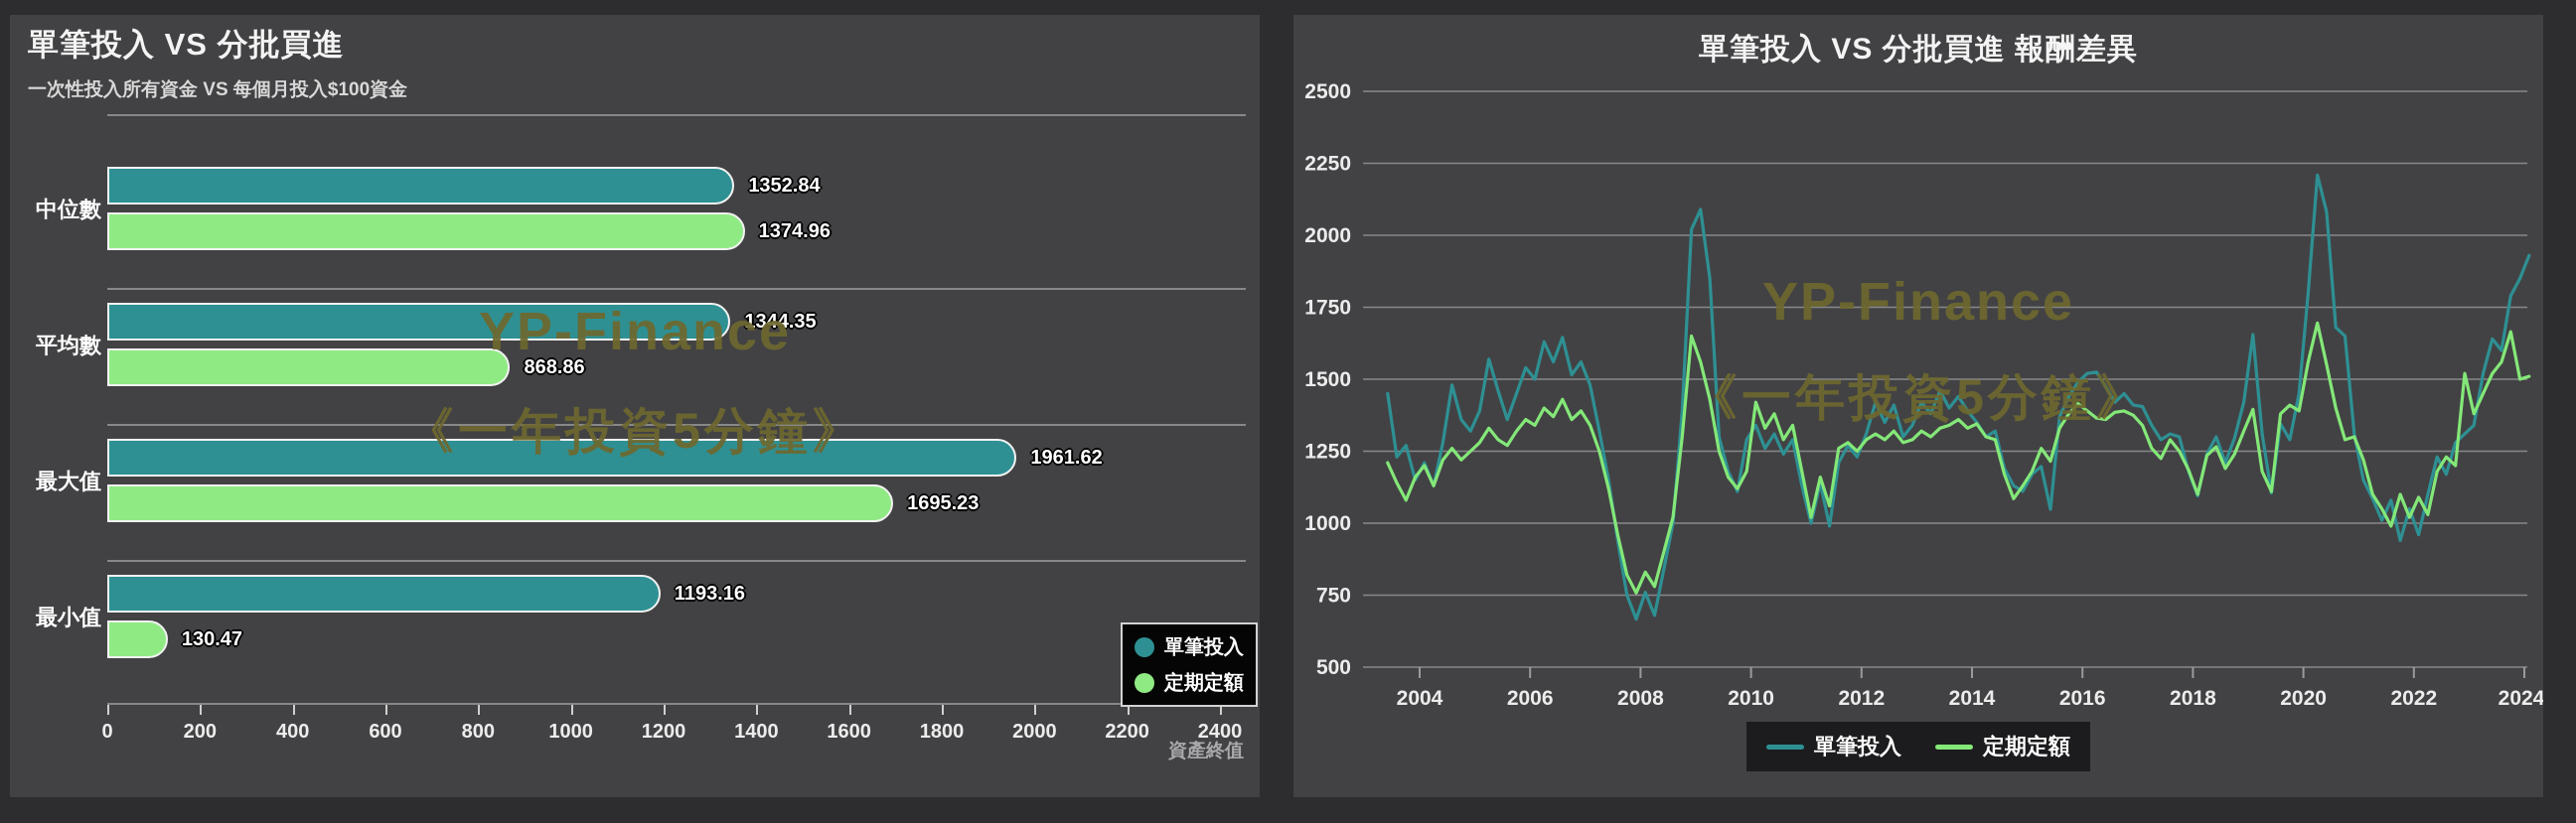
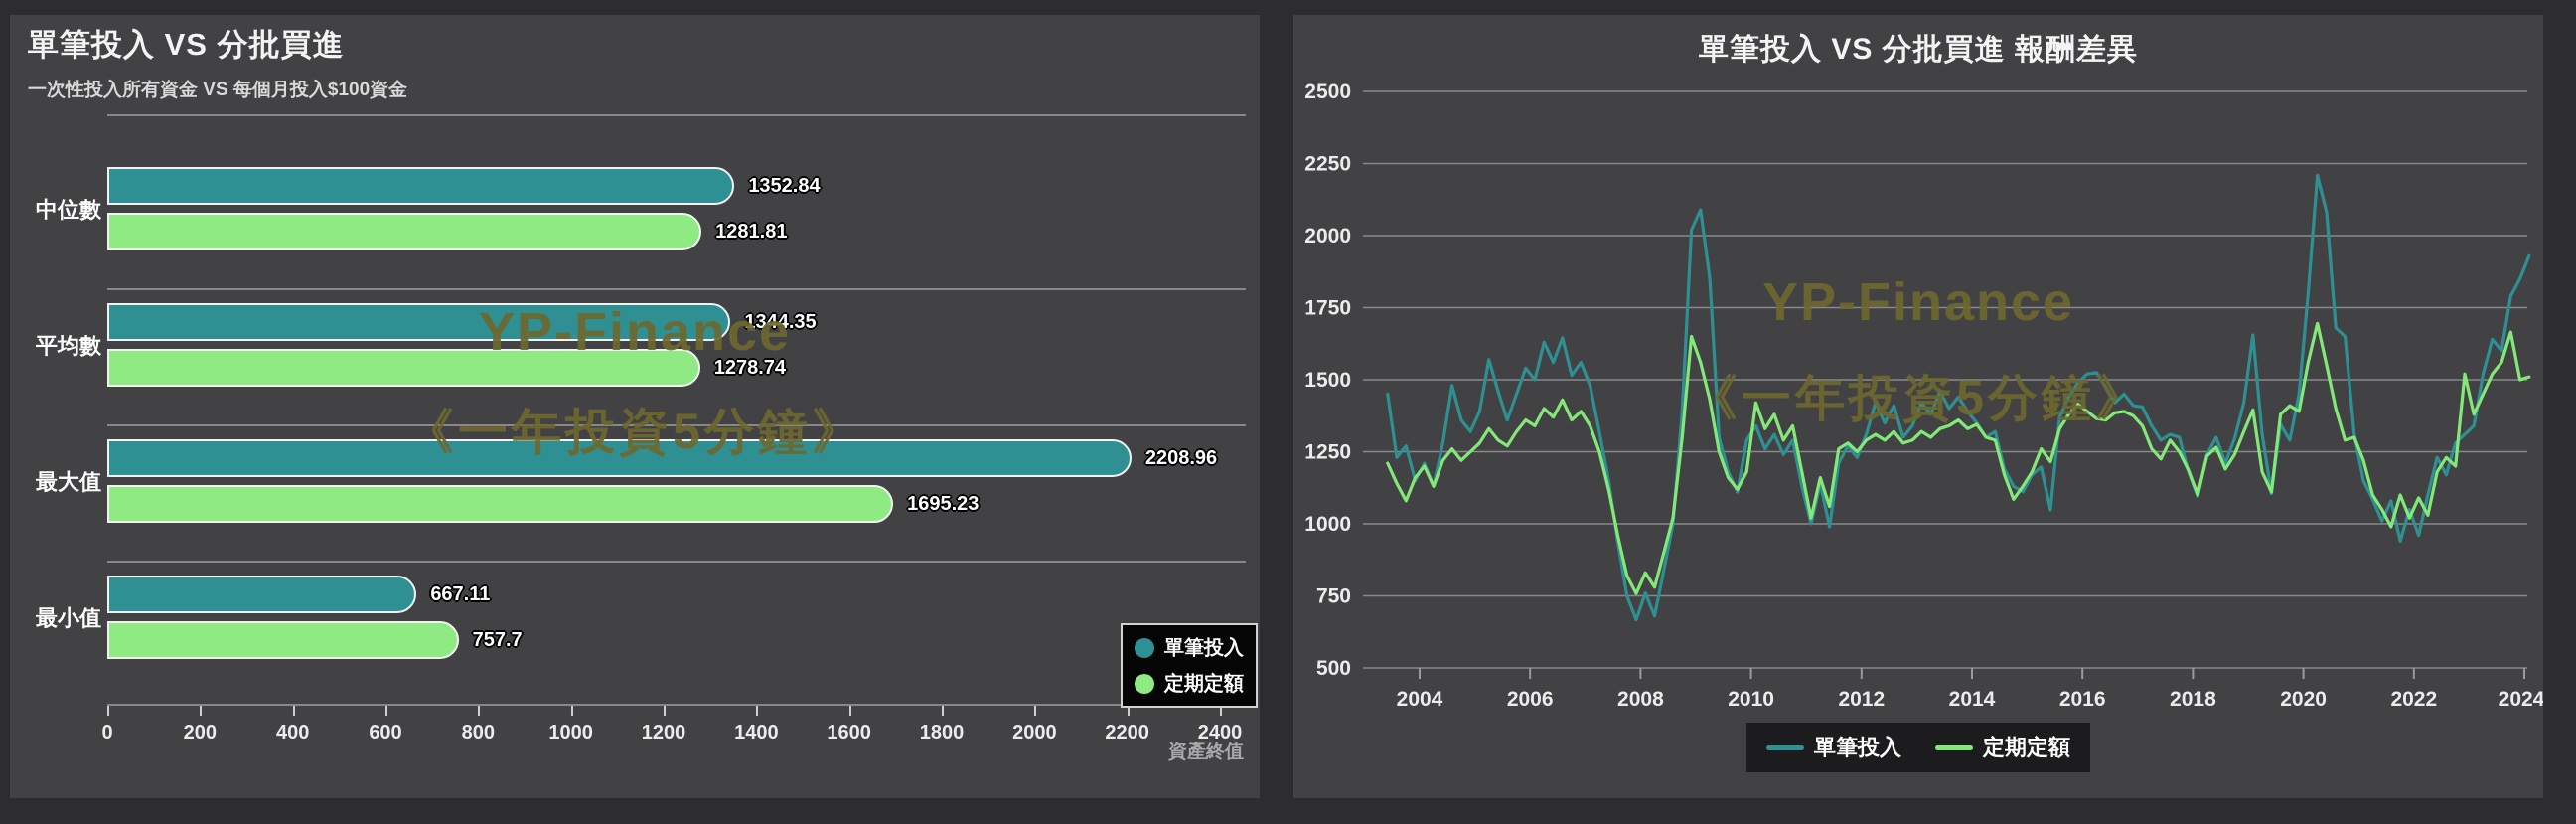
單筆投入 VS 分批買進/定期定額/中位數: 1374.96 -> 1281.81
單筆投入 VS 分批買進/定期定額/平均數: 868.86 -> 1278.74
單筆投入 VS 分批買進/單筆投入/最大值: 1961.62 -> 2208.96
單筆投入 VS 分批買進/單筆投入/最小值: 1193.16 -> 667.11
單筆投入 VS 分批買進/定期定額/最小值: 130.47 -> 757.7
